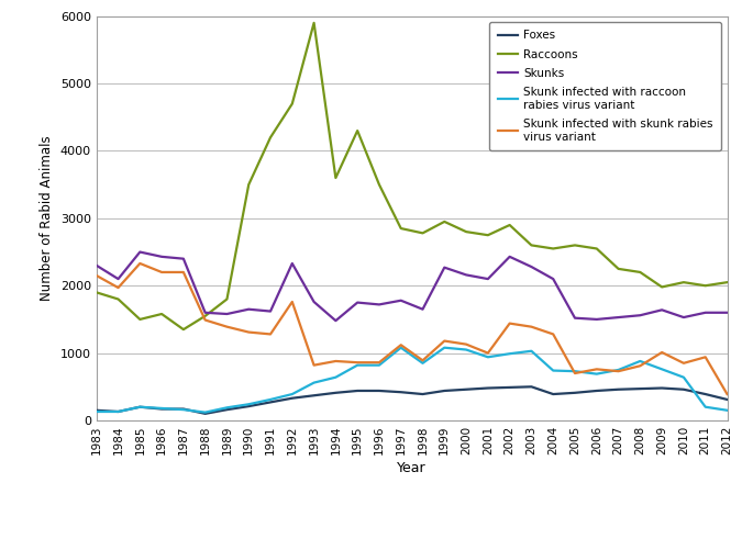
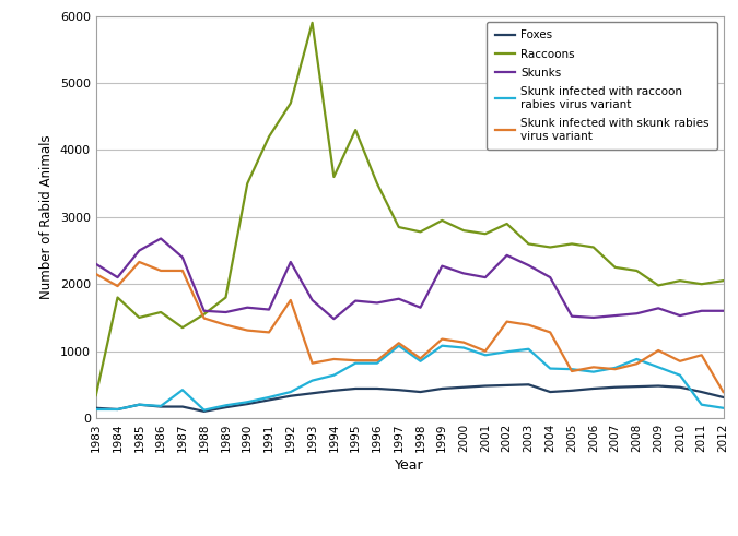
Raccoons/1983: 1900 -> 340
Skunks/1986: 2430 -> 2680
Skunk infected with raccoon rabies virus variant/1987: 160 -> 420
